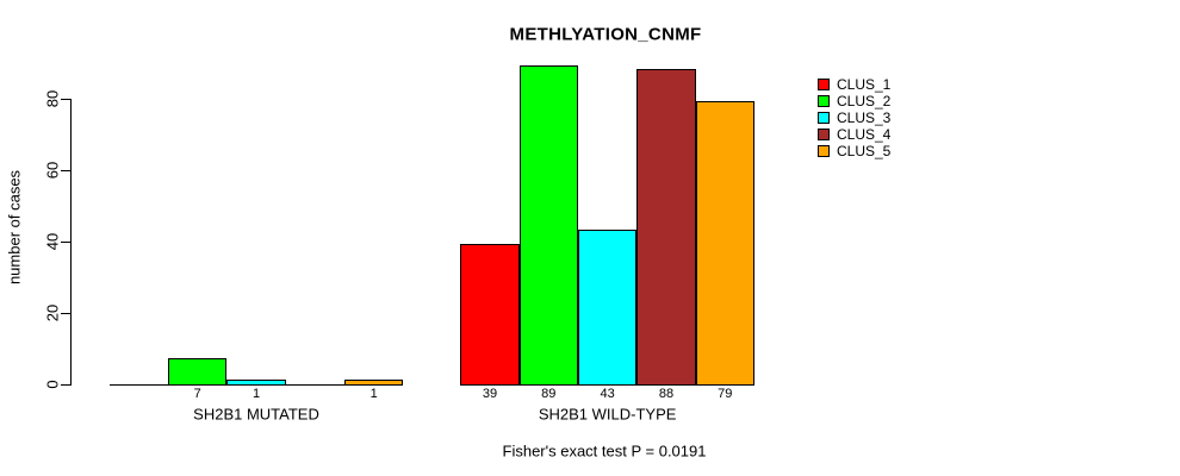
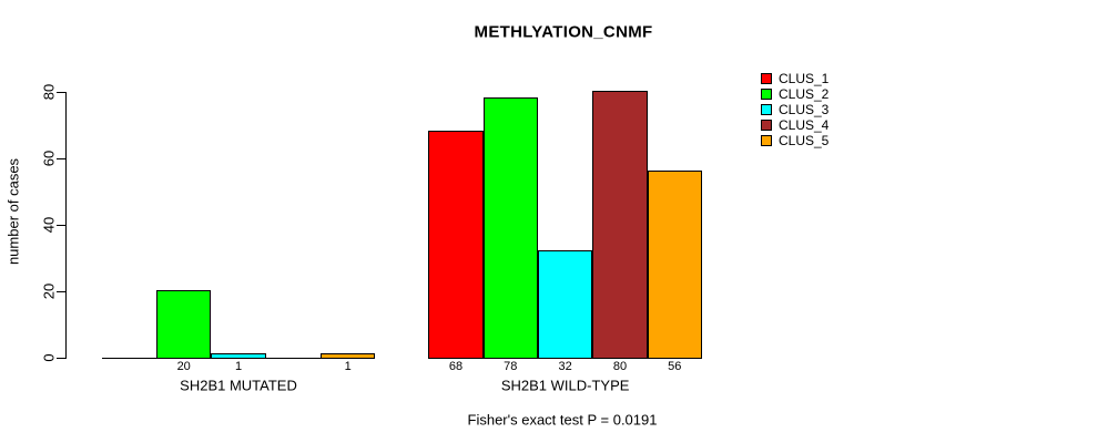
CLUS_2/SH2B1 MUTATED: 7 -> 20
CLUS_1/SH2B1 WILD-TYPE: 39 -> 68
CLUS_2/SH2B1 WILD-TYPE: 89 -> 78
CLUS_3/SH2B1 WILD-TYPE: 43 -> 32
CLUS_4/SH2B1 WILD-TYPE: 88 -> 80
CLUS_5/SH2B1 WILD-TYPE: 79 -> 56
